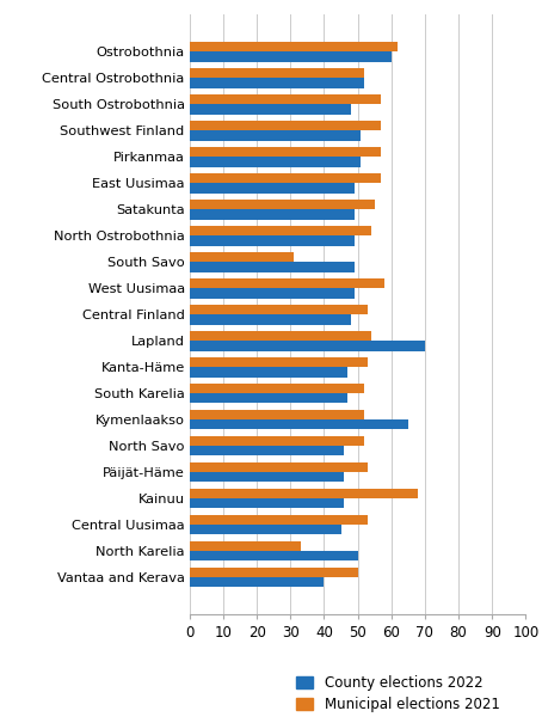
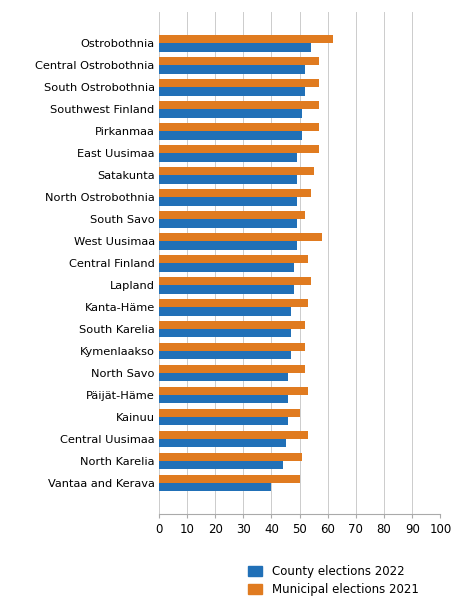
County elections 2022/Ostrobothnia: 60 -> 54
Municipal elections 2021/Central Ostrobothnia: 52 -> 57
County elections 2022/South Ostrobothnia: 48 -> 52
Municipal elections 2021/South Savo: 31 -> 52
County elections 2022/Lapland: 70 -> 48
County elections 2022/Kymenlaakso: 65 -> 47
Municipal elections 2021/Kainuu: 68 -> 50
Municipal elections 2021/North Karelia: 33 -> 51
County elections 2022/North Karelia: 50 -> 44
